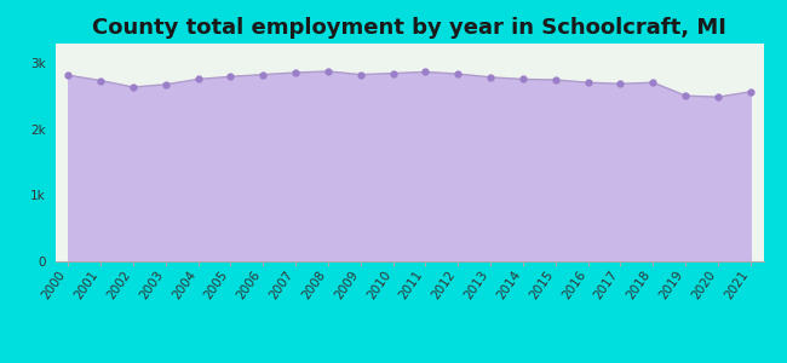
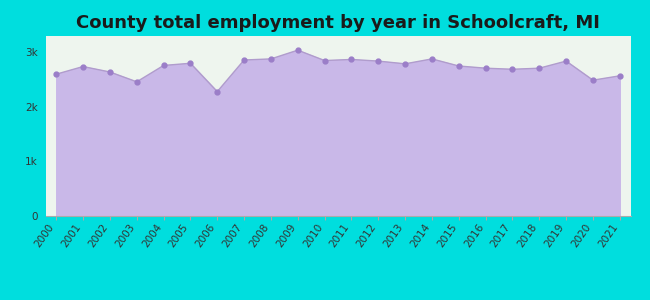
2000: 2.82k -> 2.60k
2003: 2.68k -> 2.46k
2006: 2.83k -> 2.28k
2009: 2.83k -> 3.04k
2014: 2.76k -> 2.88k
2019: 2.51k -> 2.84k
